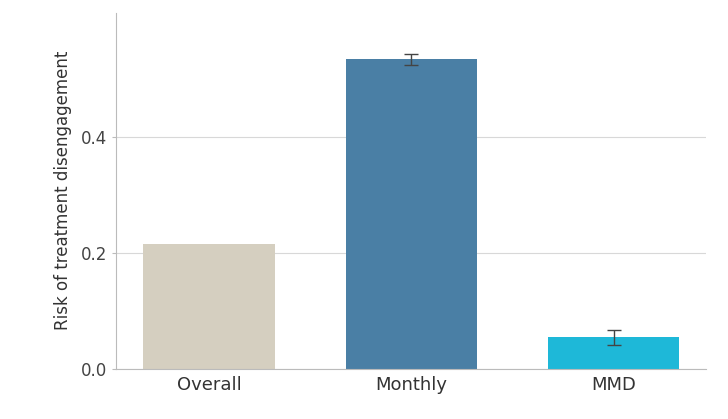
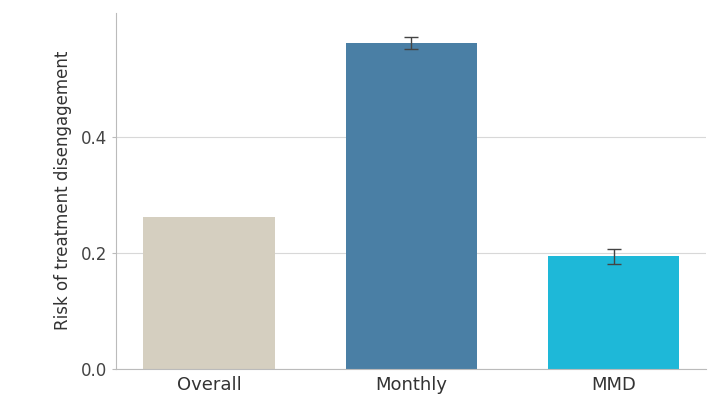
Overall: 0.216 -> 0.262
Monthly: 0.534 -> 0.562
MMD: 0.054 -> 0.194
